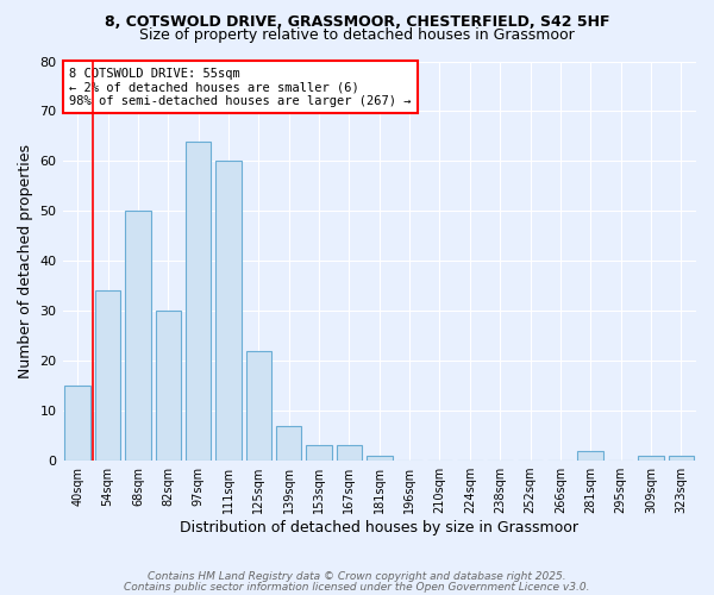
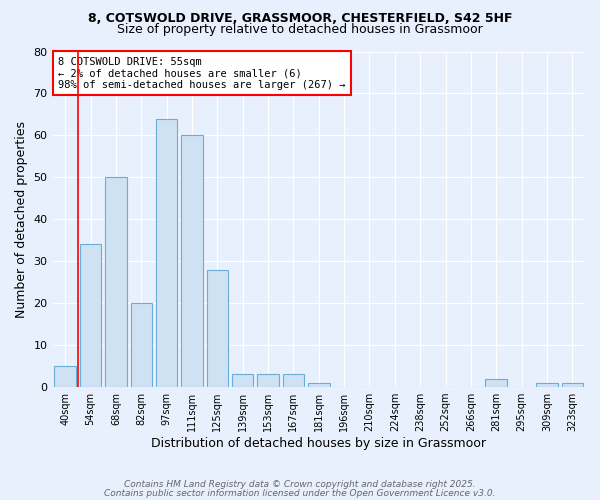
40sqm: 15 -> 5
82sqm: 30 -> 20
125sqm: 22 -> 28
139sqm: 7 -> 3
